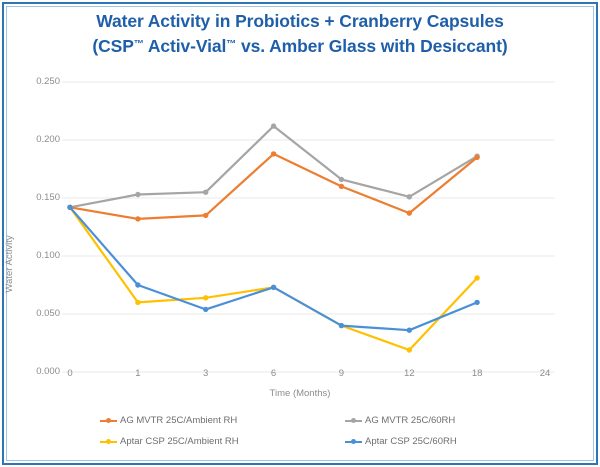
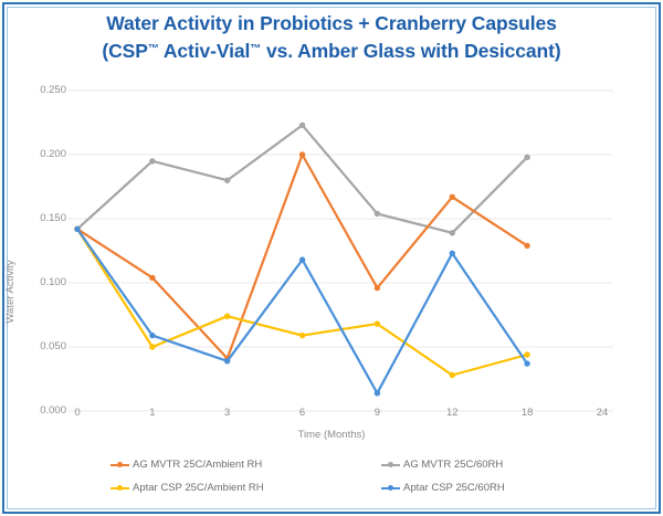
AG MVTR 25C/Ambient RH/1: 0.132 -> 0.104
Aptar CSP 25C/Ambient RH/1: 0.060 -> 0.050
AG MVTR 25C/60RH/1: 0.153 -> 0.195
Aptar CSP 25C/60RH/1: 0.075 -> 0.059
AG MVTR 25C/Ambient RH/3: 0.135 -> 0.041
Aptar CSP 25C/Ambient RH/3: 0.064 -> 0.074
AG MVTR 25C/60RH/3: 0.155 -> 0.180
Aptar CSP 25C/60RH/3: 0.054 -> 0.039
AG MVTR 25C/Ambient RH/6: 0.188 -> 0.200
Aptar CSP 25C/Ambient RH/6: 0.073 -> 0.059
AG MVTR 25C/60RH/6: 0.212 -> 0.223
Aptar CSP 25C/60RH/6: 0.073 -> 0.118
AG MVTR 25C/Ambient RH/9: 0.160 -> 0.096
Aptar CSP 25C/Ambient RH/9: 0.040 -> 0.068
AG MVTR 25C/60RH/9: 0.166 -> 0.154
Aptar CSP 25C/60RH/9: 0.040 -> 0.014
AG MVTR 25C/Ambient RH/12: 0.137 -> 0.167
Aptar CSP 25C/Ambient RH/12: 0.019 -> 0.028
AG MVTR 25C/60RH/12: 0.151 -> 0.139
Aptar CSP 25C/60RH/12: 0.036 -> 0.123
AG MVTR 25C/Ambient RH/18: 0.185 -> 0.129
Aptar CSP 25C/Ambient RH/18: 0.081 -> 0.044
AG MVTR 25C/60RH/18: 0.186 -> 0.198
Aptar CSP 25C/60RH/18: 0.060 -> 0.037
